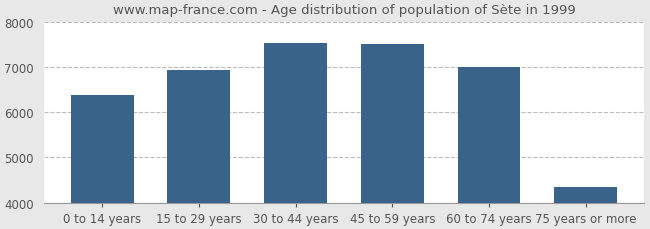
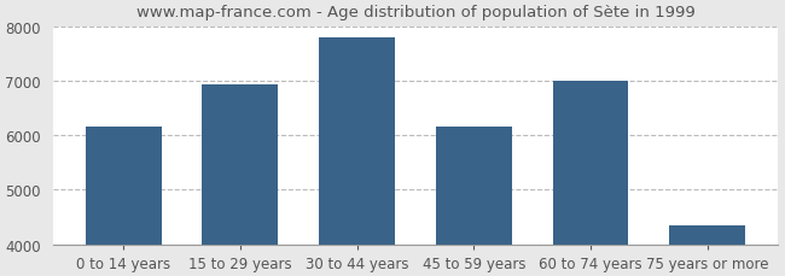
0 to 14 years: 6380 -> 6150
30 to 44 years: 7530 -> 7800
45 to 59 years: 7510 -> 6150
